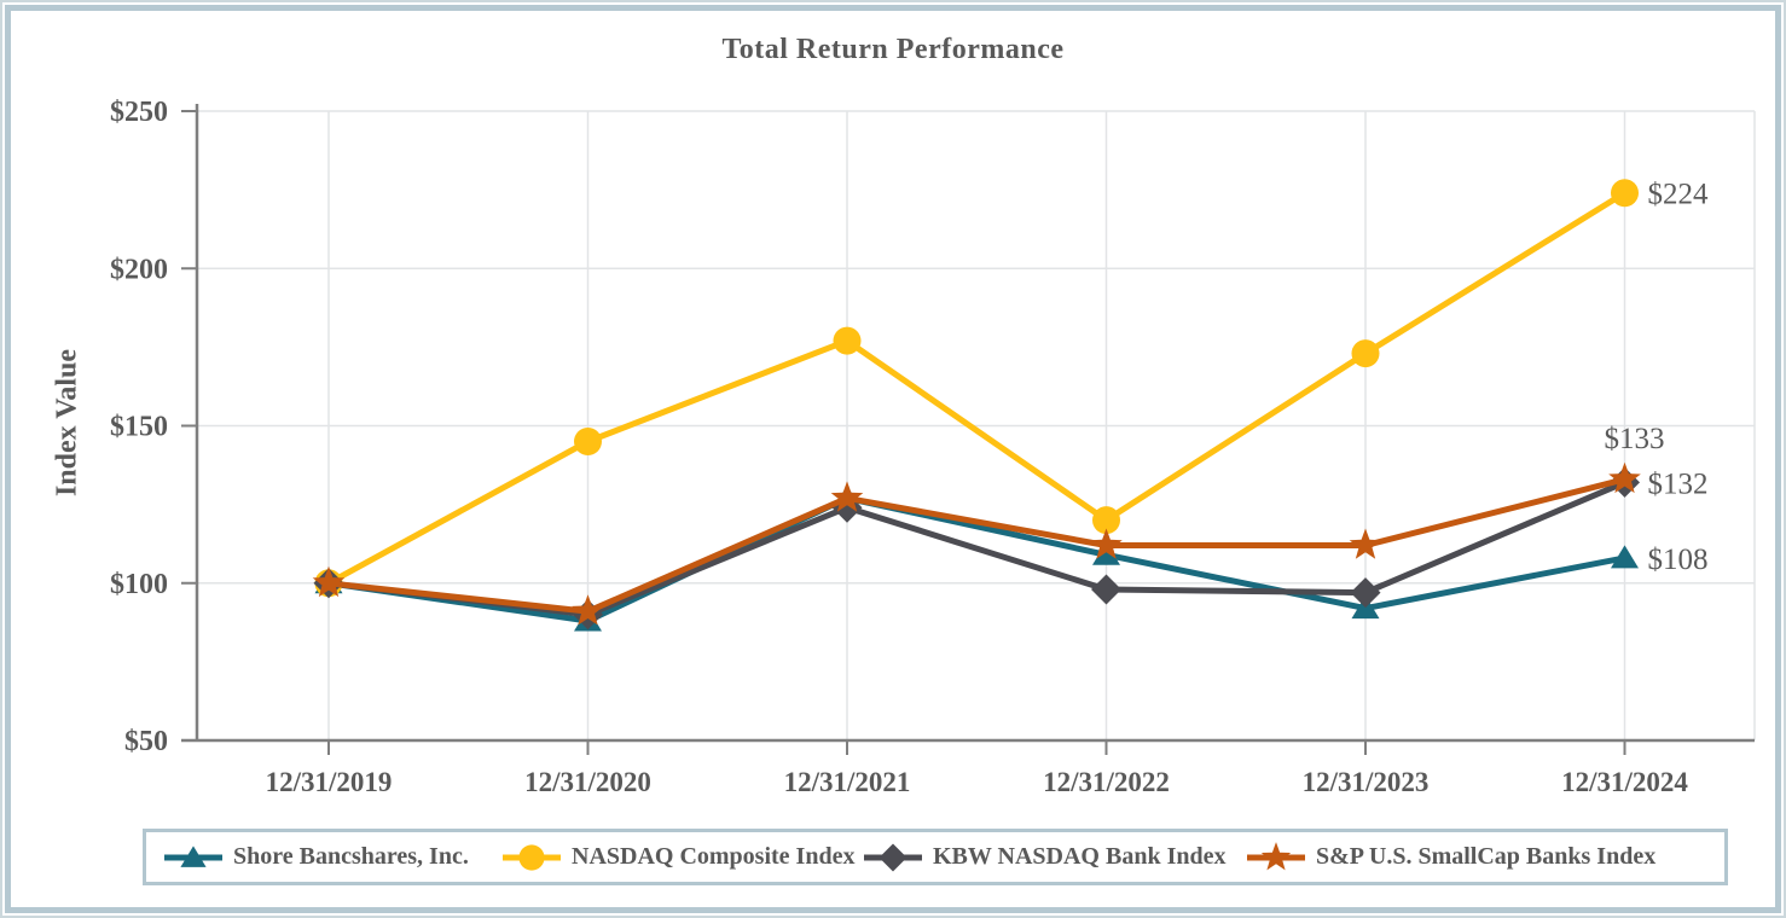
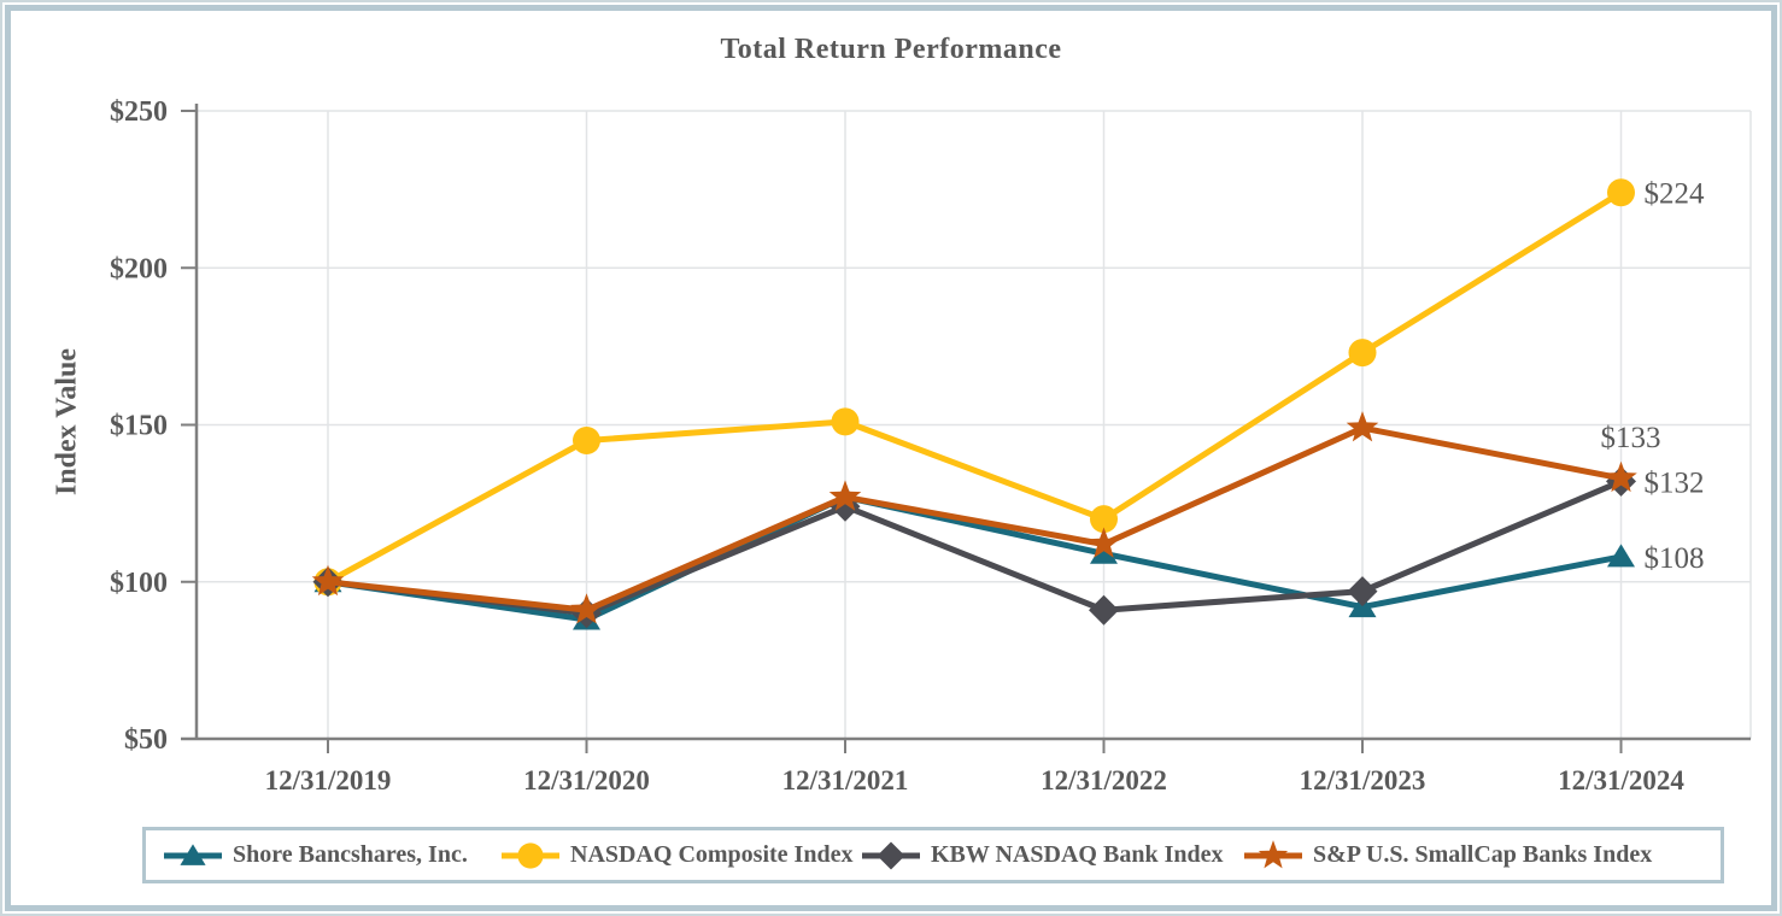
NASDAQ Composite Index/12/31/2021: $177 -> $151
KBW NASDAQ Bank Index/12/31/2022: $98 -> $91
S&P U.S. SmallCap Banks Index/12/31/2023: $112 -> $149
